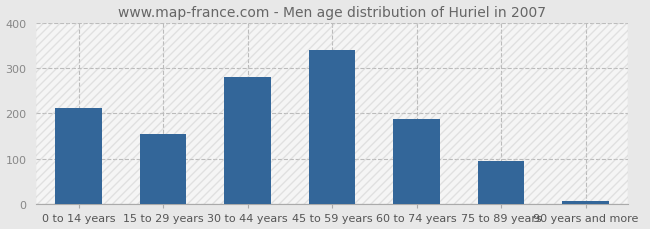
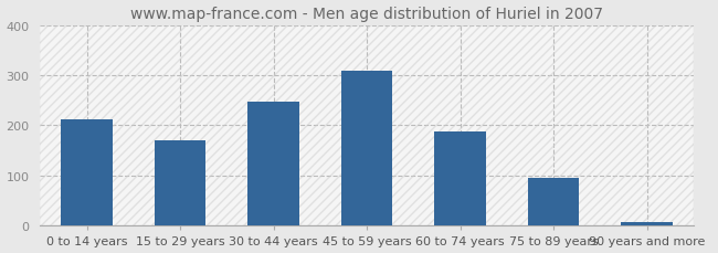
15 to 29 years: 155 -> 171
30 to 44 years: 280 -> 247
45 to 59 years: 340 -> 308
